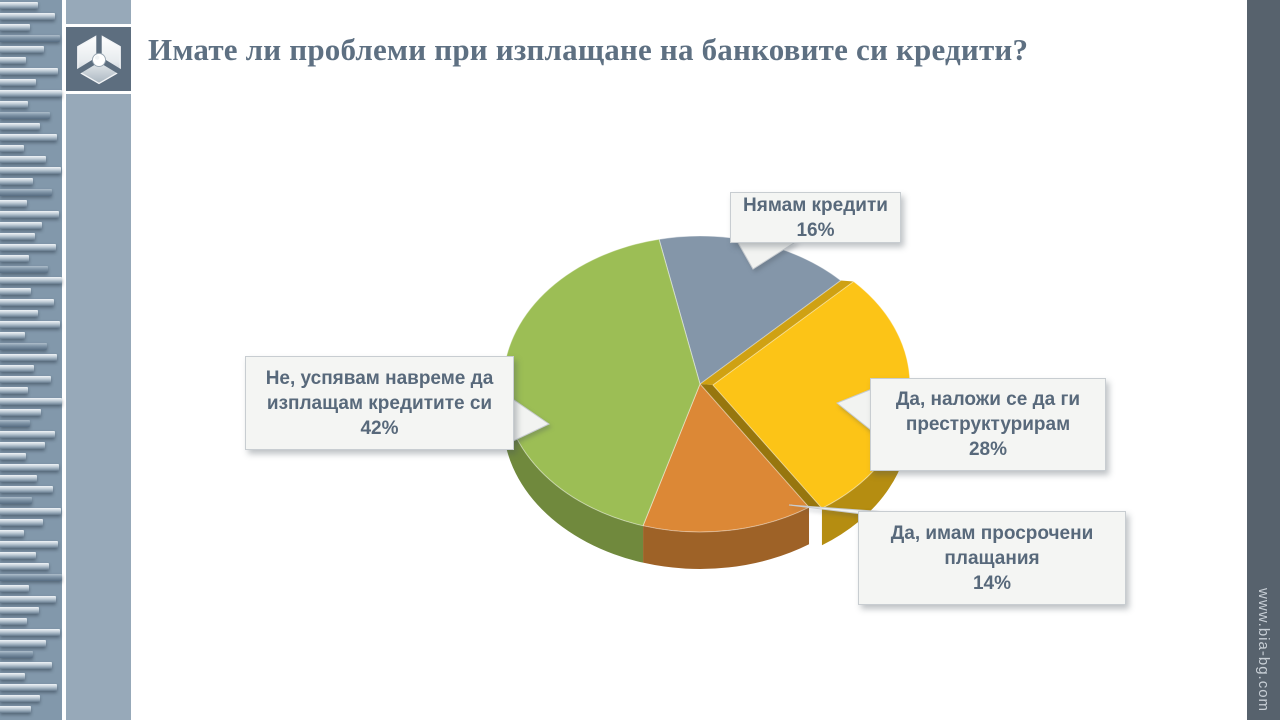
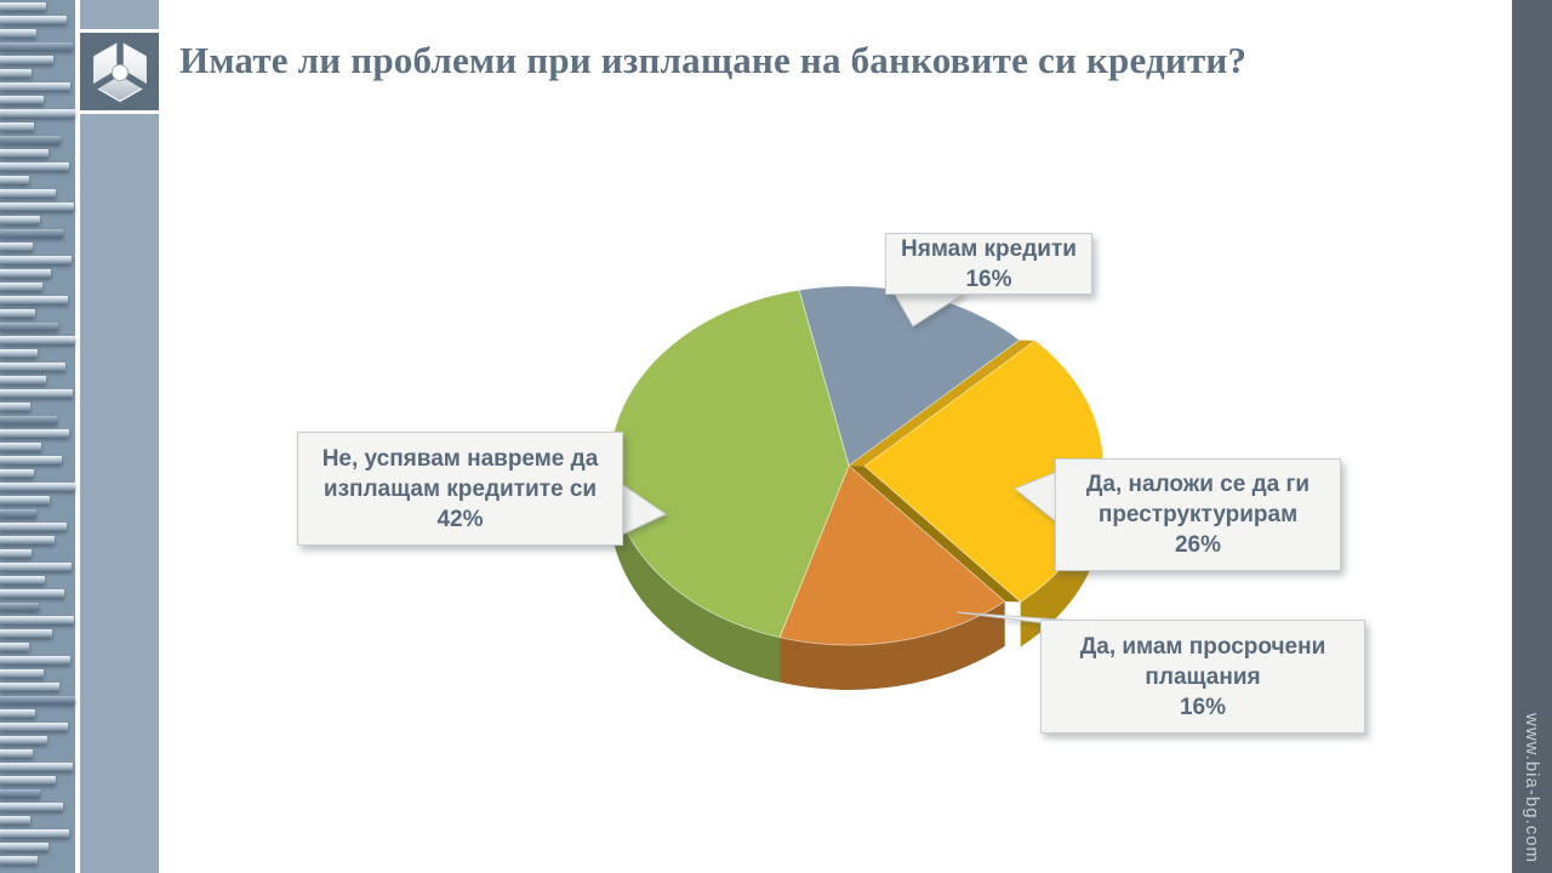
Да, наложи се да ги преструктурирам: 28% -> 26%
Да, имам просрочени плащания: 14% -> 16%
